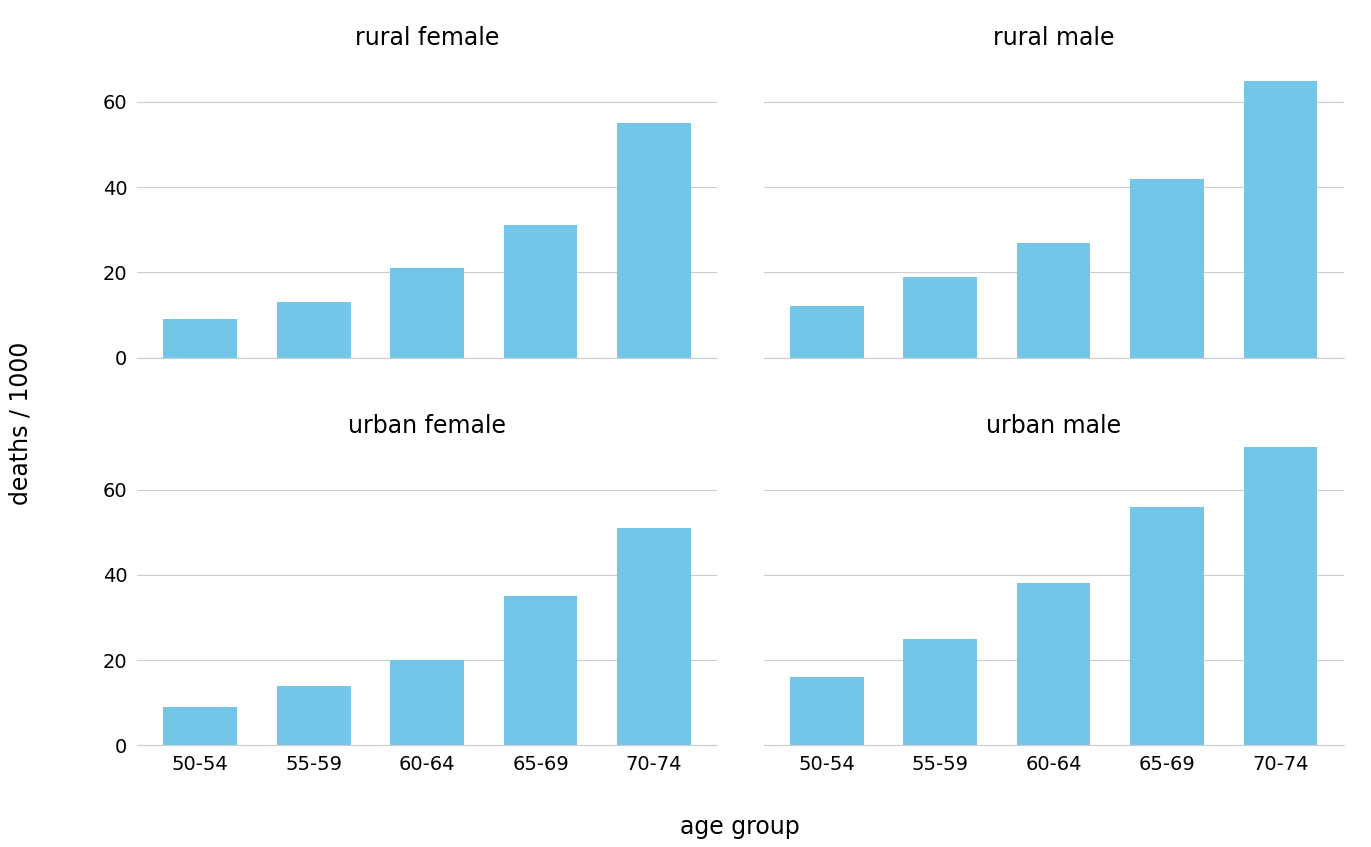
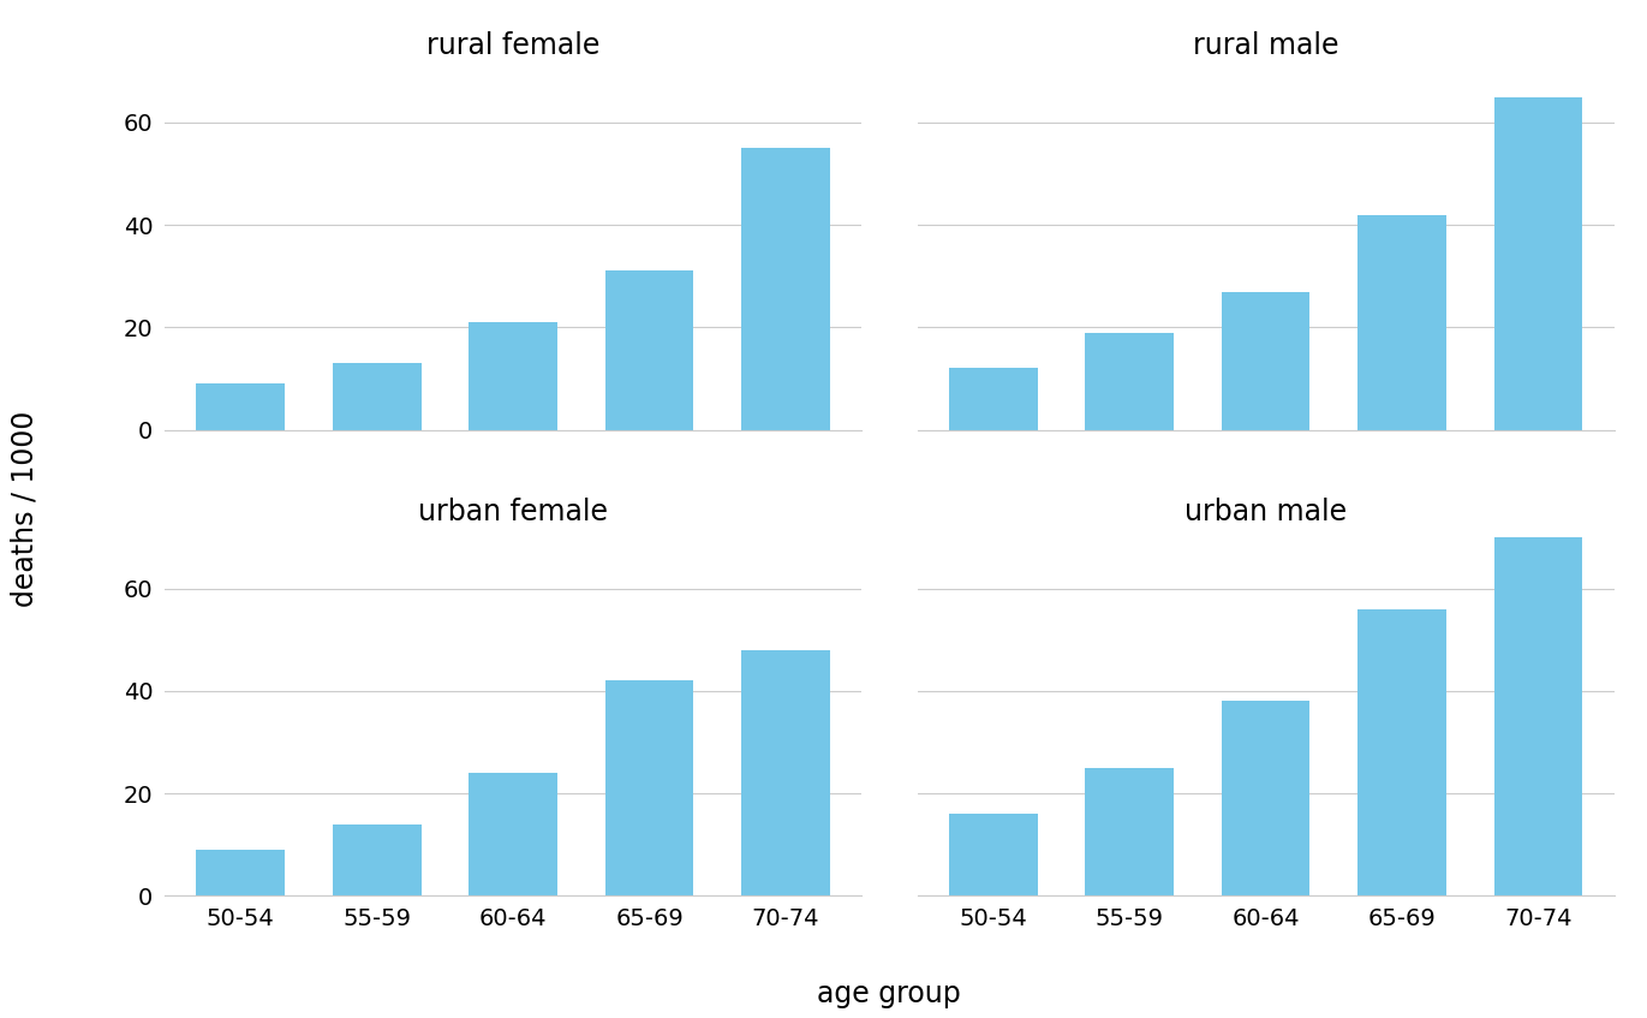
urban female/60-64: 20 -> 24
urban female/65-69: 35 -> 42
urban female/70-74: 51 -> 48
